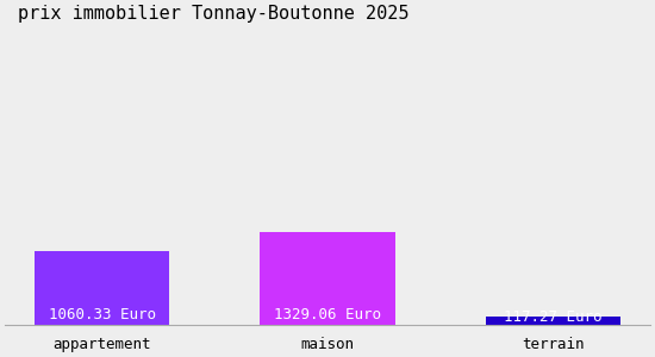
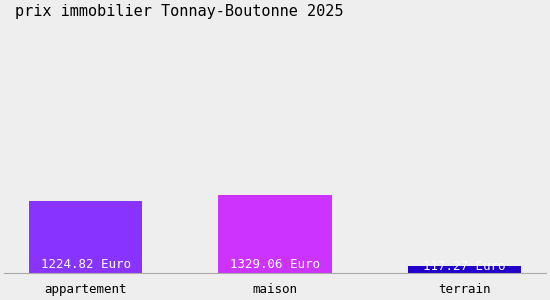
appartement: 1060.33 -> 1224.82
